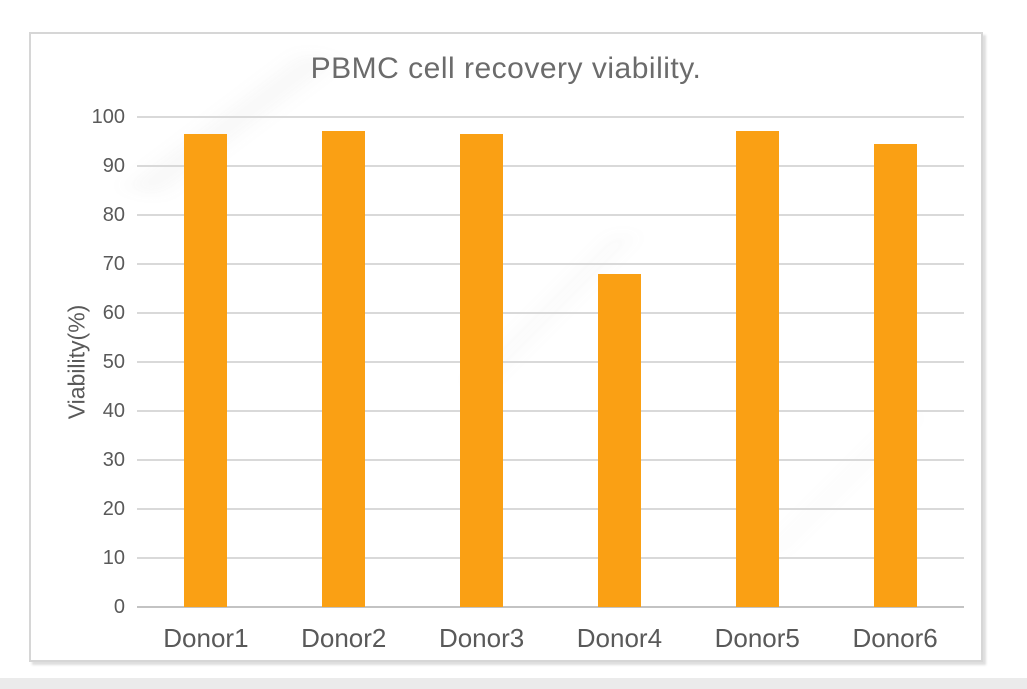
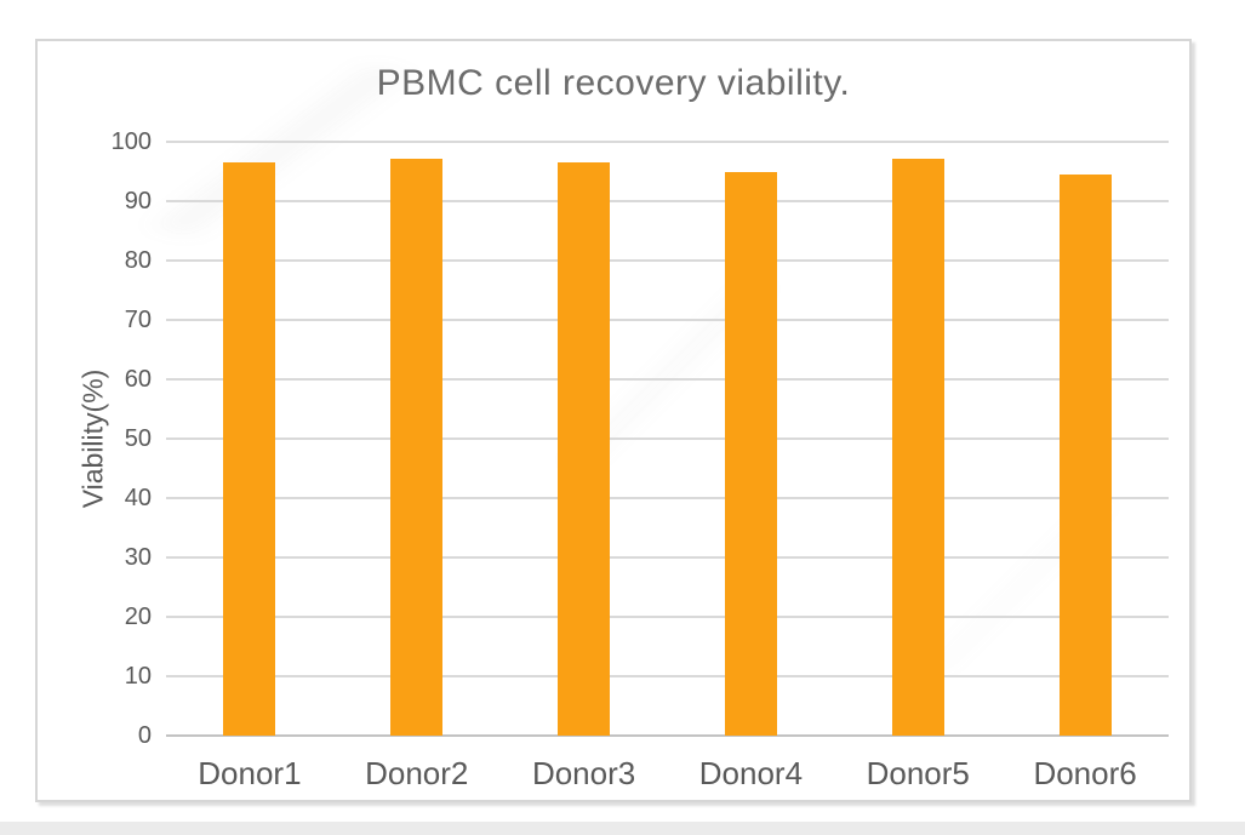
Donor4: 68 -> 95
